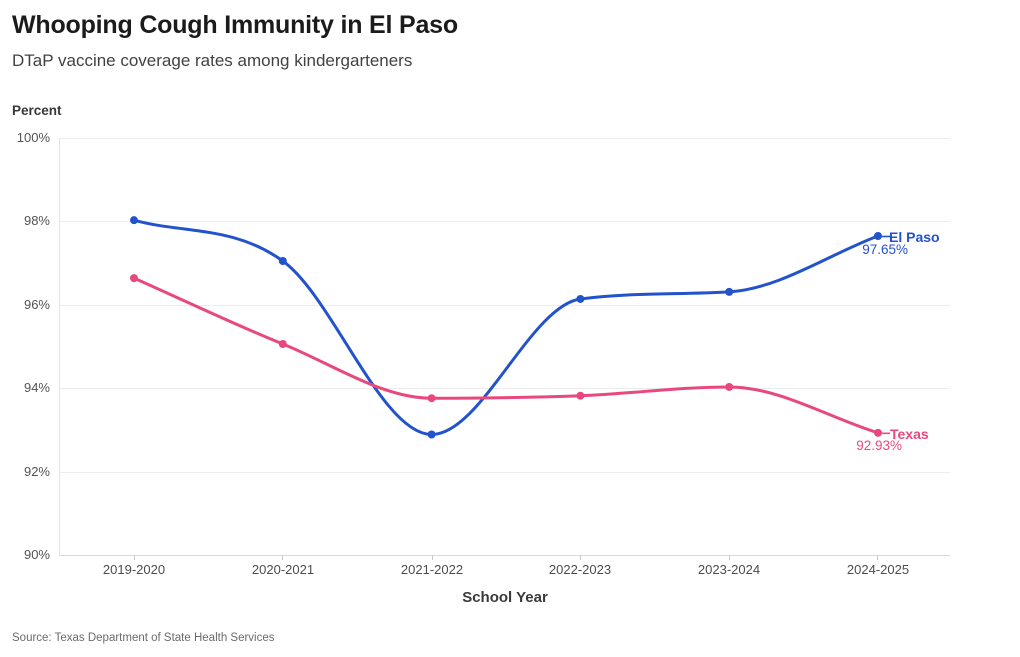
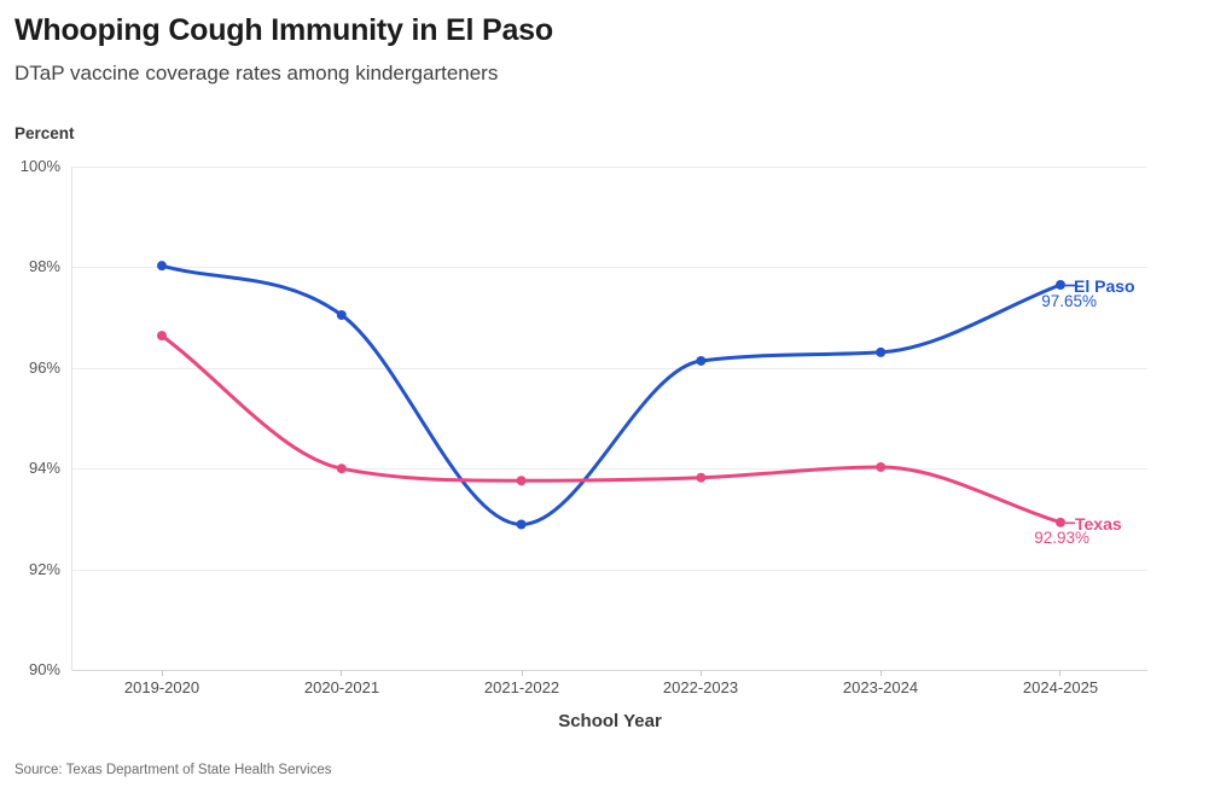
Texas/2020-2021: 95.1% -> 94.0%
